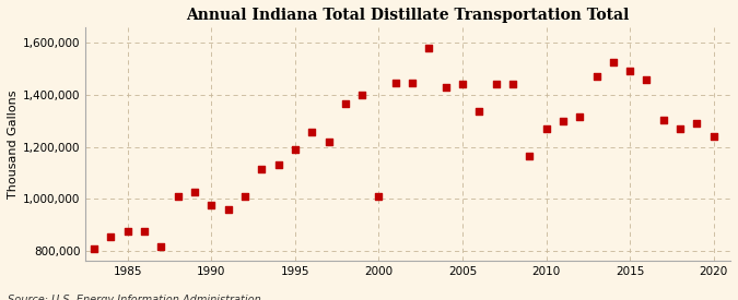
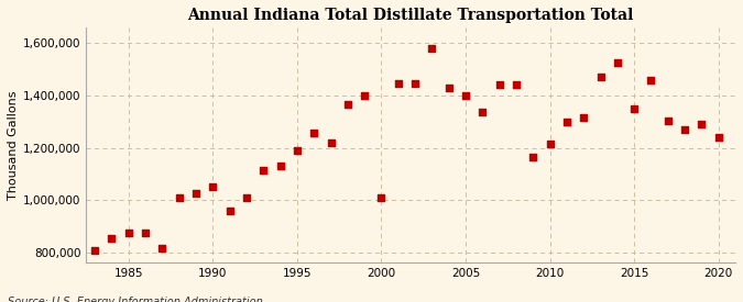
1990: 975,000 -> 1,050,000
2005: 1,440,000 -> 1,400,000
2010: 1,270,000 -> 1,215,000
2015: 1,490,000 -> 1,350,000
